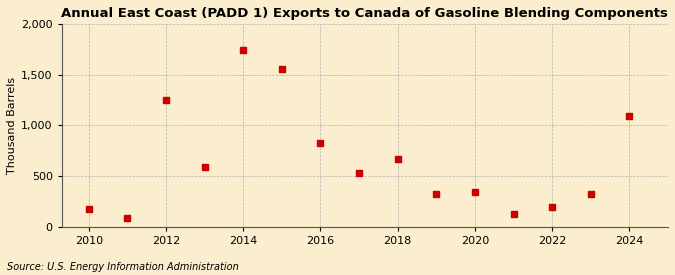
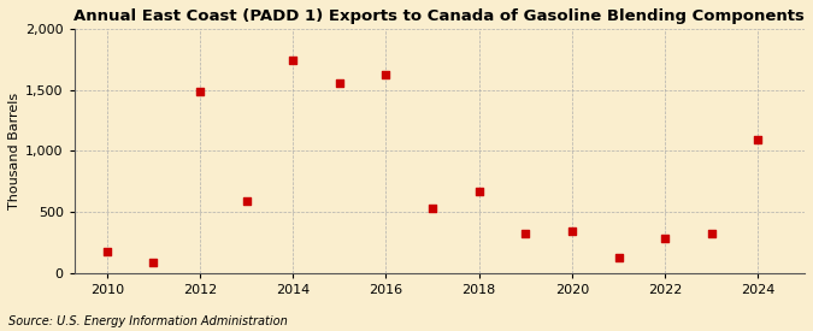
2012: 1,250 -> 1,490
2016: 830 -> 1,620
2022: 200 -> 290
